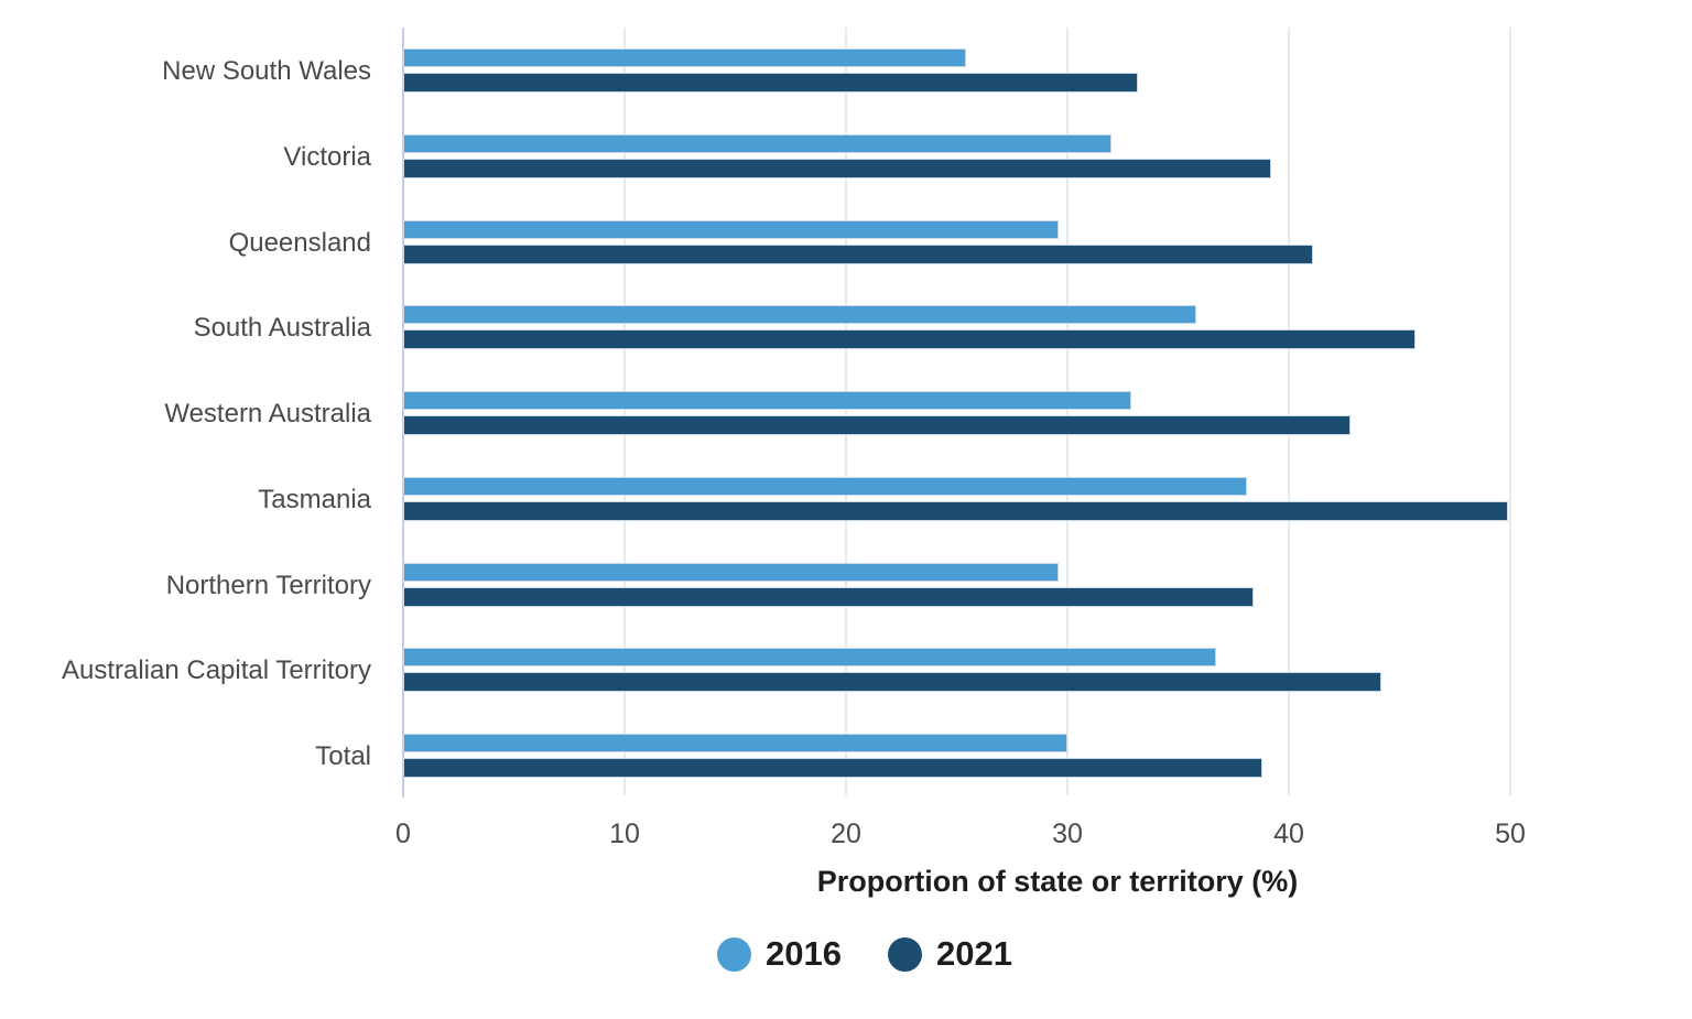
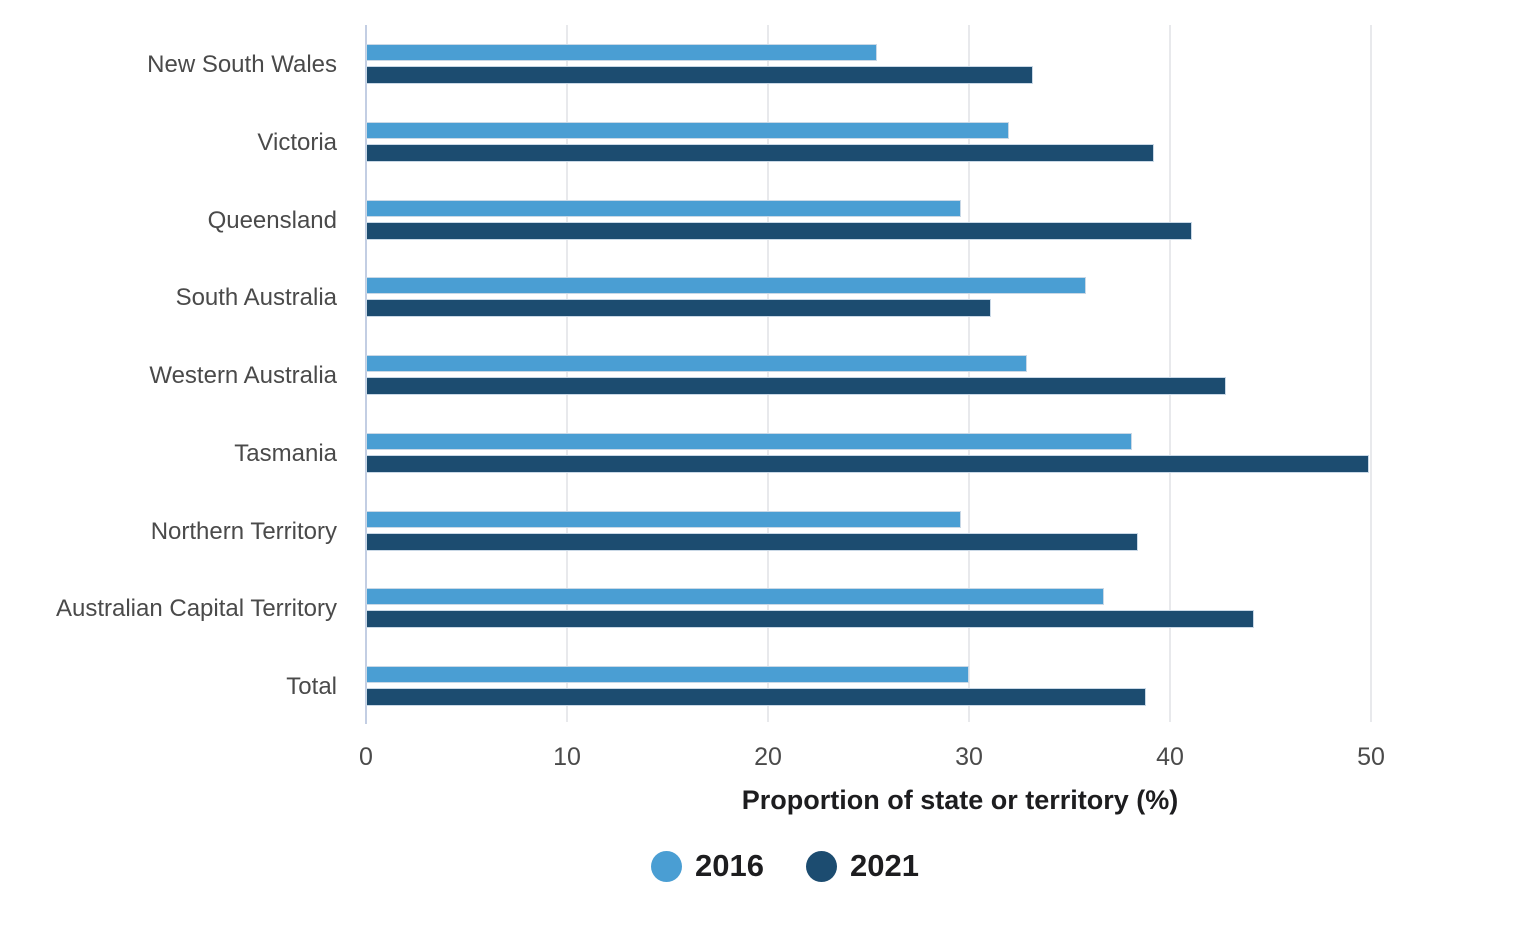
2021/South Australia: 45.7 -> 31.1
